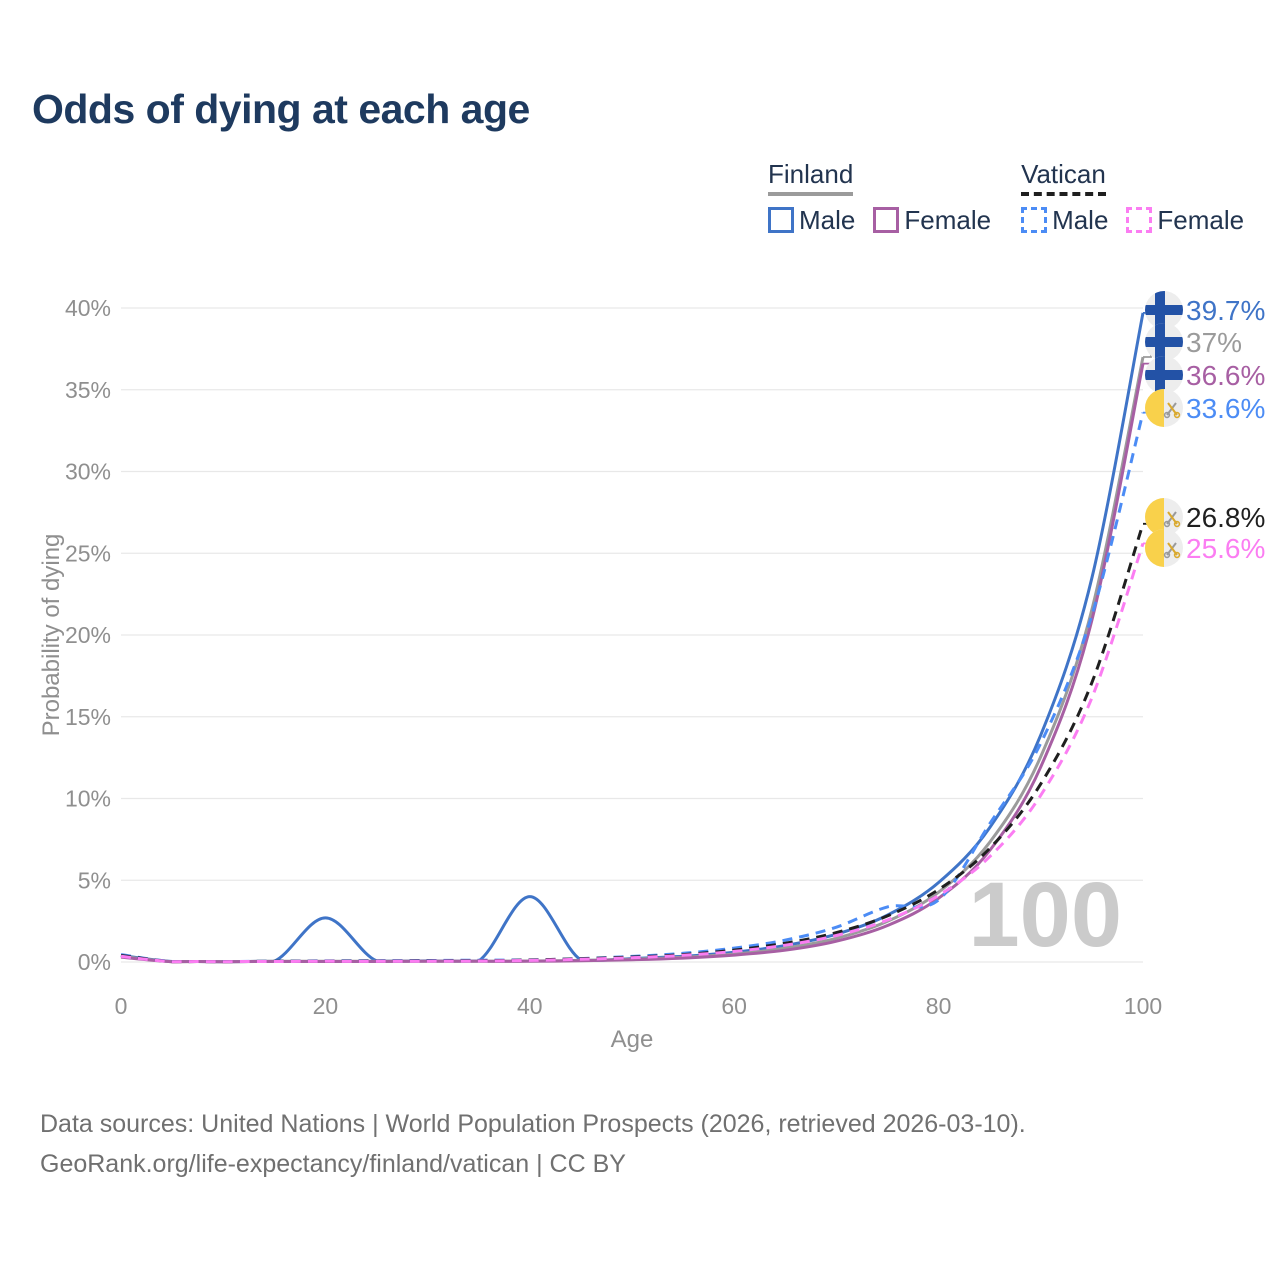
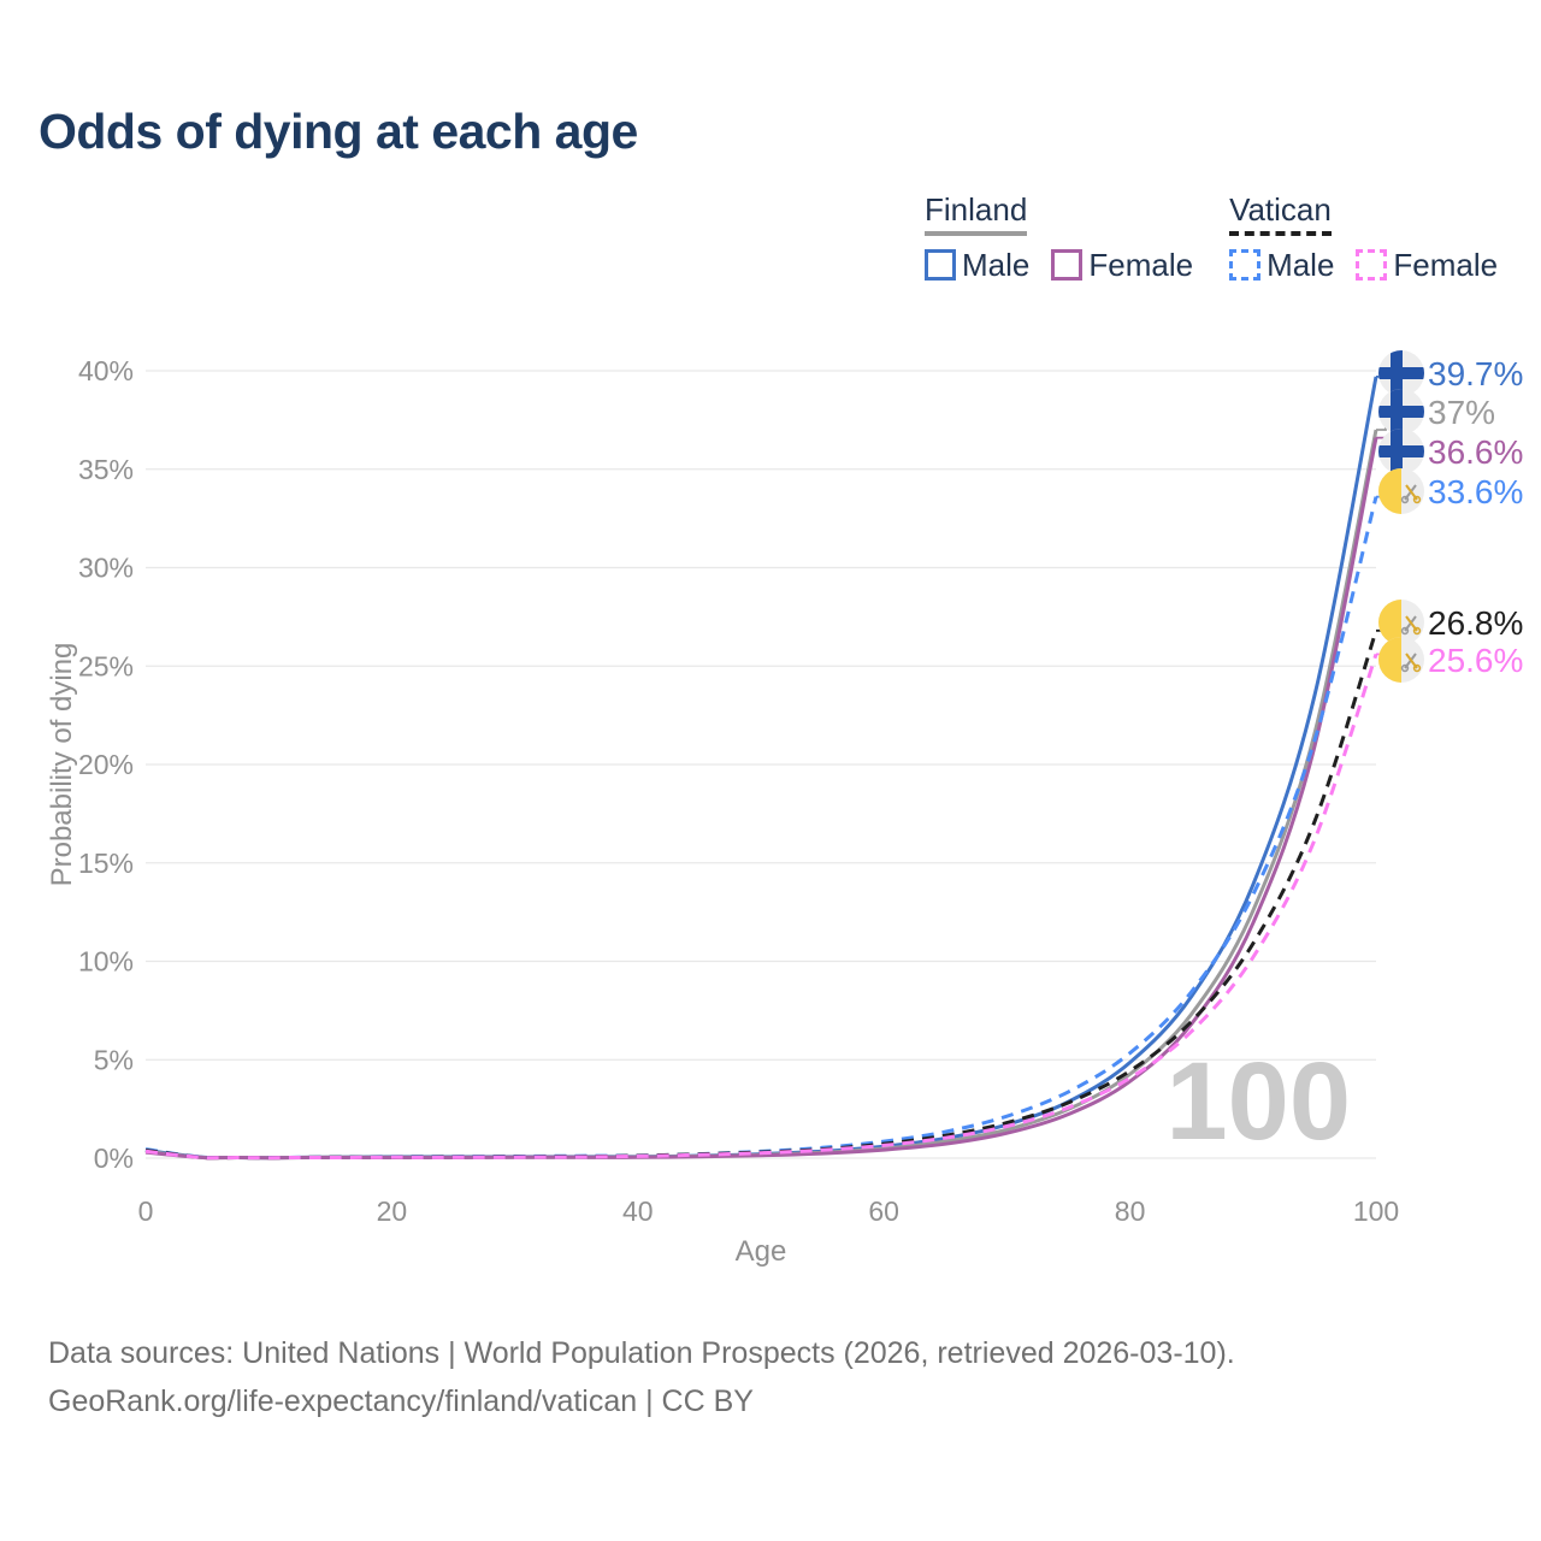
Finland Male/20: 2.7% -> 0.1%
Finland Male/40: 4.0% -> 0.1%
Vatican Male/80: 3.8% -> 5.3%
